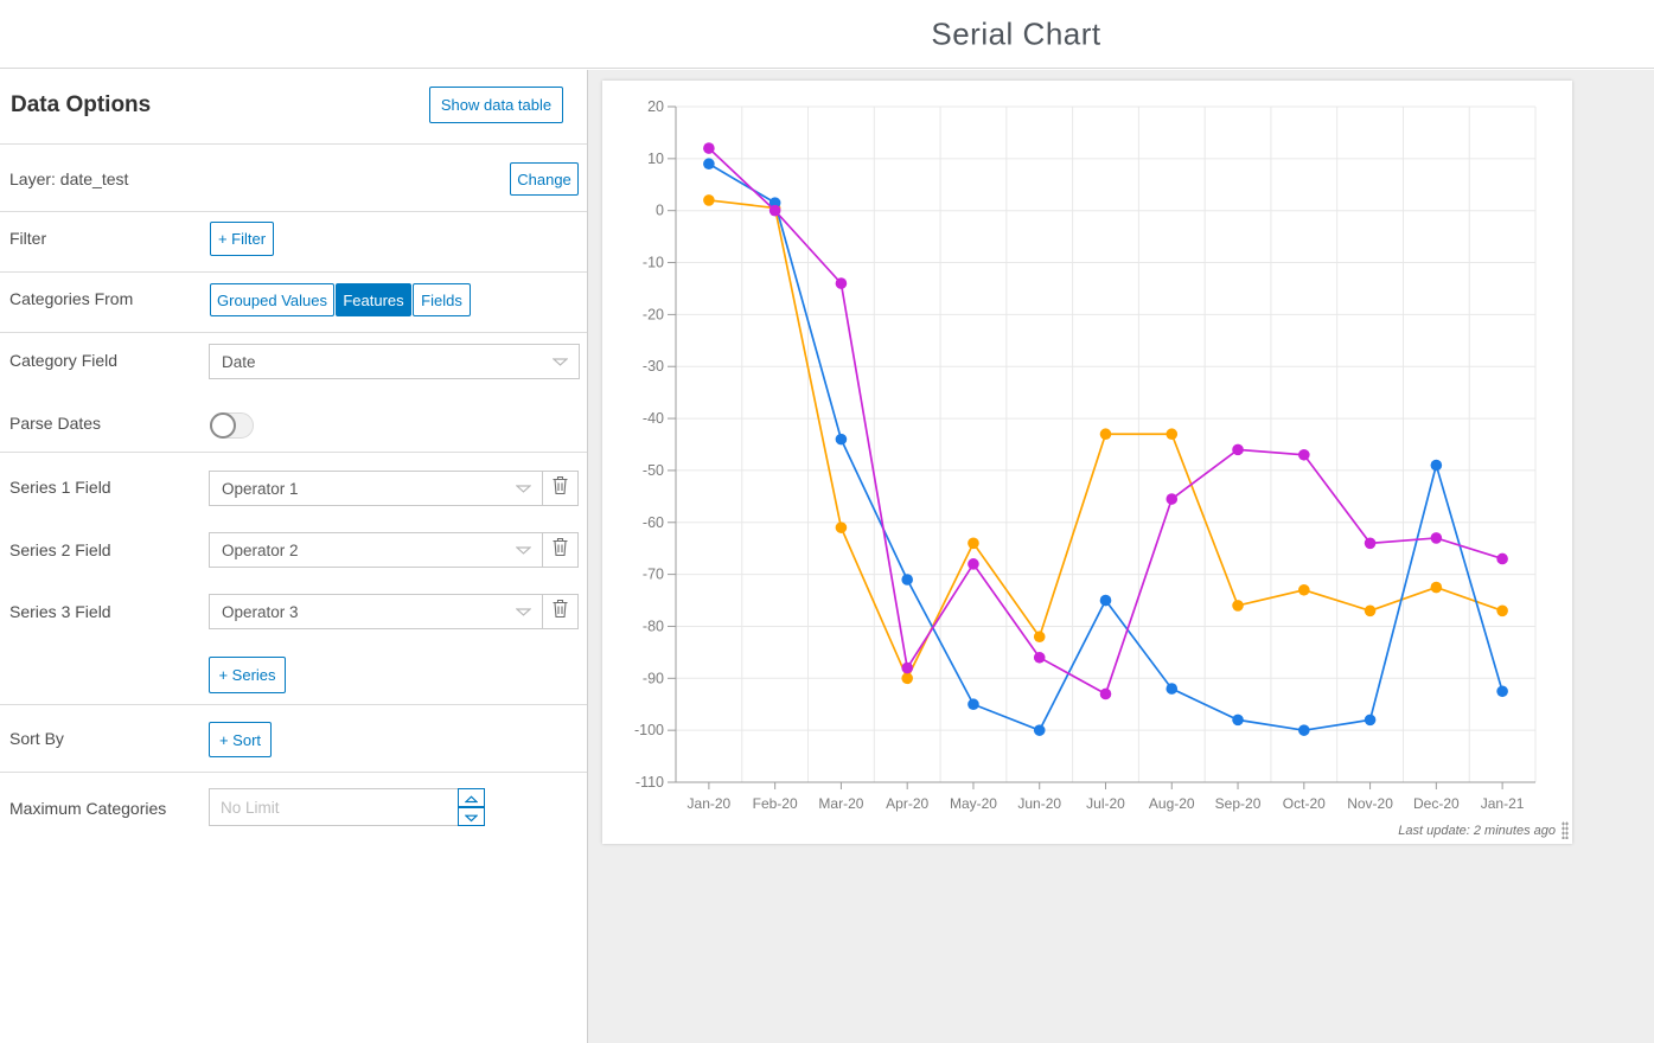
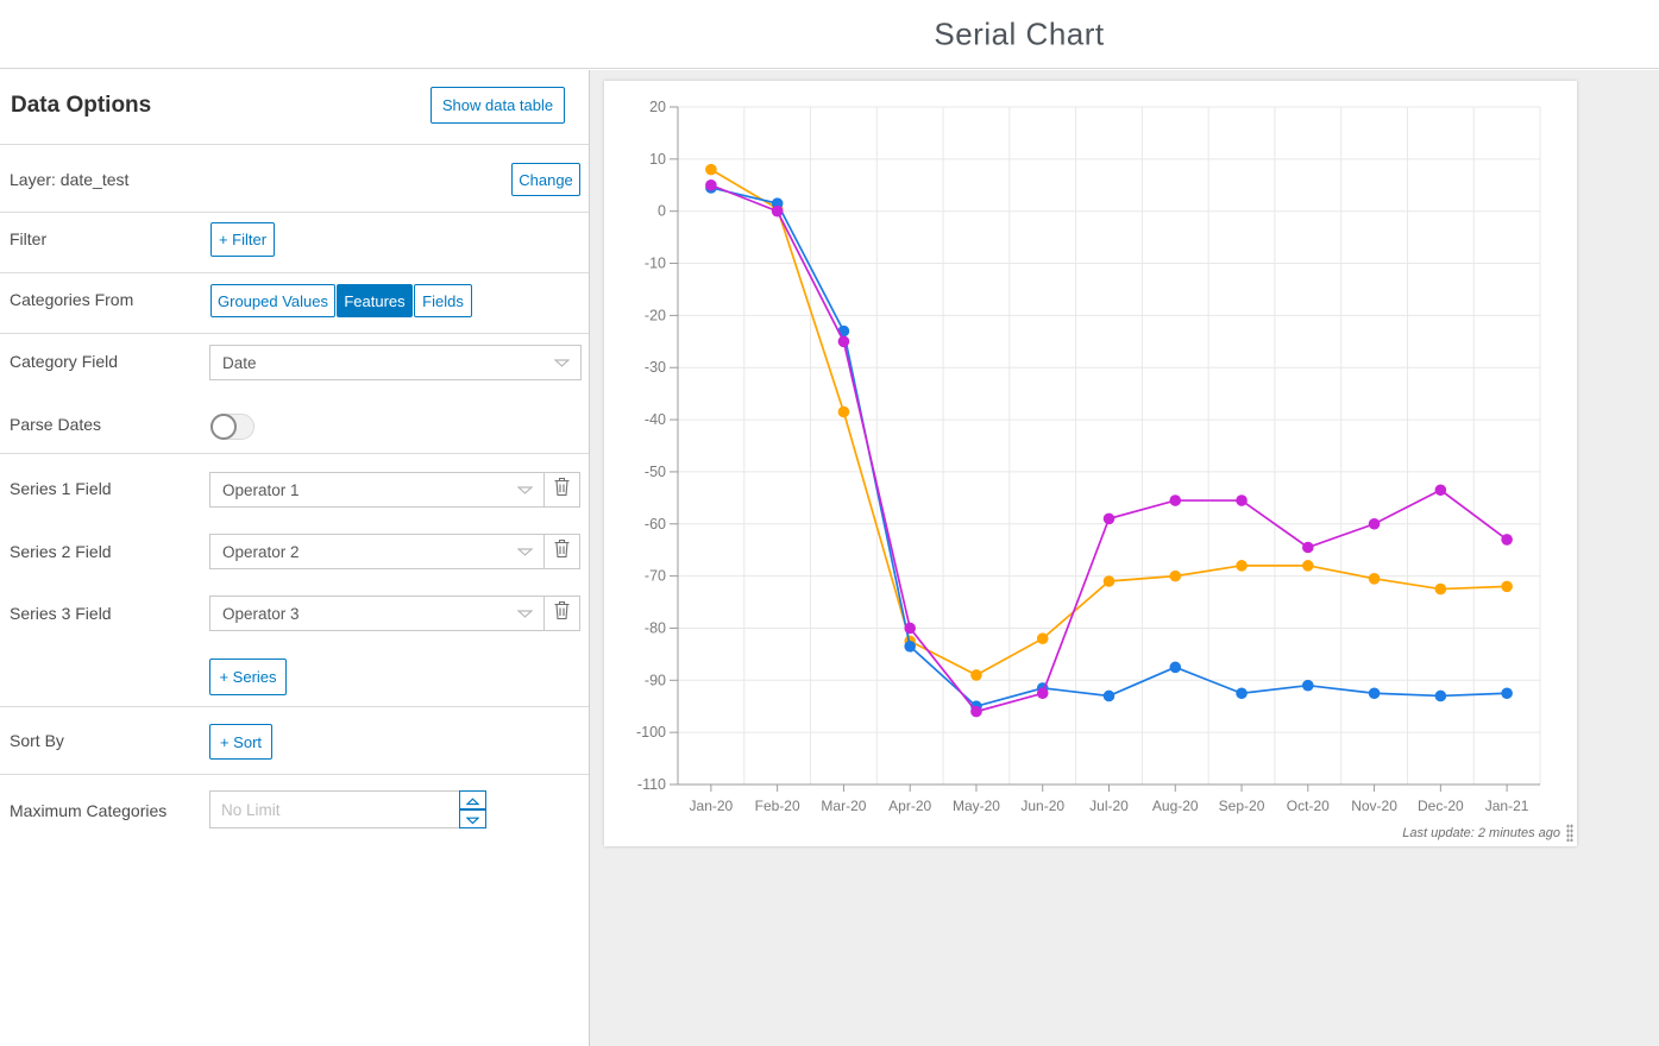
Operator 1/Jan-20: 2 -> 8
Operator 2/Jan-20: 9 -> 4
Operator 3/Jan-20: 12 -> 5
Operator 1/Mar-20: -61 -> -38
Operator 2/Mar-20: -44 -> -23
Operator 3/Mar-20: -14 -> -25
Operator 1/Apr-20: -90 -> -82
Operator 2/Apr-20: -71 -> -84
Operator 3/Apr-20: -88 -> -80
Operator 1/May-20: -64 -> -89
Operator 3/May-20: -68 -> -96
Operator 2/Jun-20: -100 -> -92
Operator 3/Jun-20: -86 -> -92
Operator 1/Jul-20: -43 -> -71
Operator 2/Jul-20: -75 -> -93
Operator 3/Jul-20: -93 -> -59
Operator 1/Aug-20: -43 -> -70
Operator 2/Aug-20: -92 -> -88
Operator 1/Sep-20: -76 -> -68
Operator 2/Sep-20: -98 -> -92
Operator 3/Sep-20: -46 -> -56
Operator 1/Oct-20: -73 -> -68
Operator 2/Oct-20: -100 -> -91
Operator 3/Oct-20: -47 -> -64
Operator 1/Nov-20: -77 -> -70
Operator 2/Nov-20: -98 -> -92
Operator 3/Nov-20: -64 -> -60
Operator 2/Dec-20: -49 -> -93
Operator 3/Dec-20: -63 -> -54
Operator 1/Jan-21: -77 -> -72
Operator 3/Jan-21: -67 -> -63
